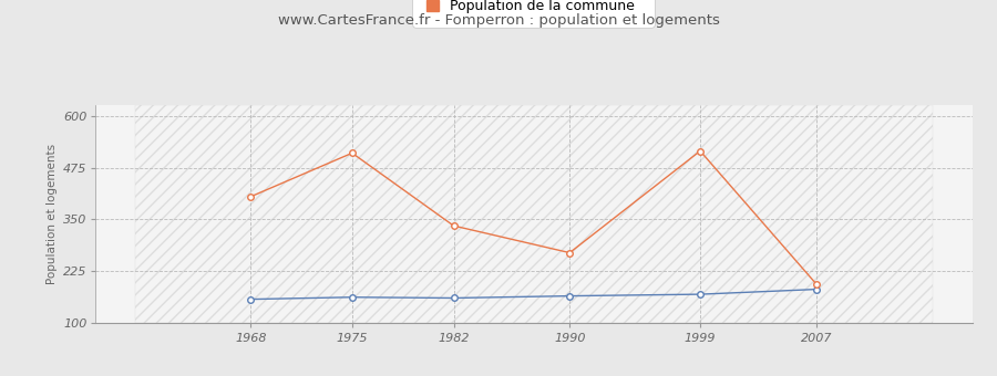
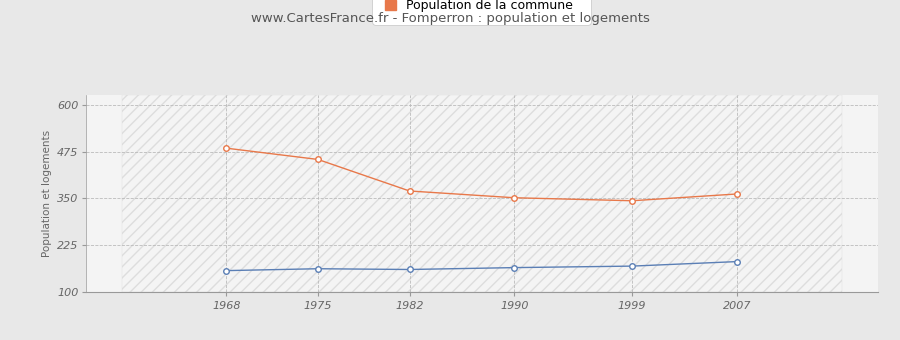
Population de la commune/1968: 405 -> 484
Population de la commune/1975: 510 -> 454
Population de la commune/1982: 335 -> 370
Population de la commune/1990: 270 -> 352
Population de la commune/1999: 515 -> 344
Population de la commune/2007: 195 -> 362
